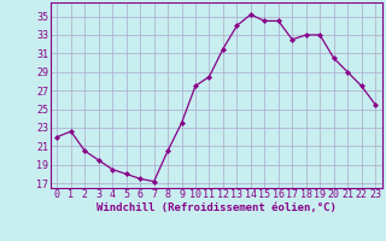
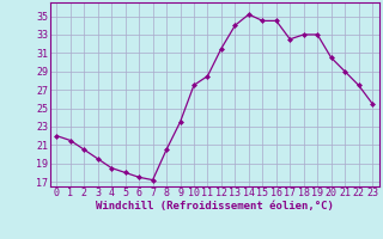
1: 22.6 -> 21.5
